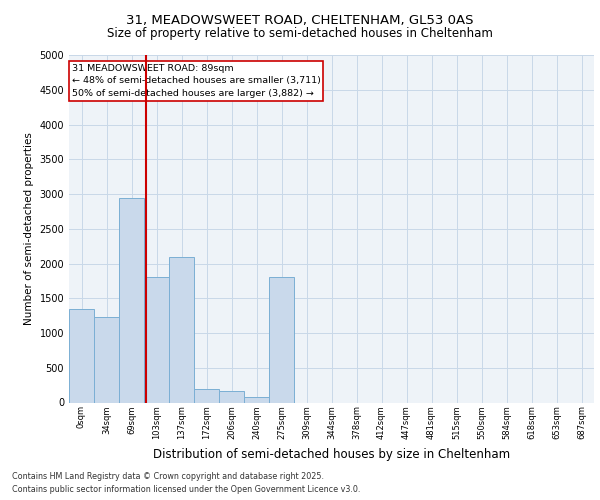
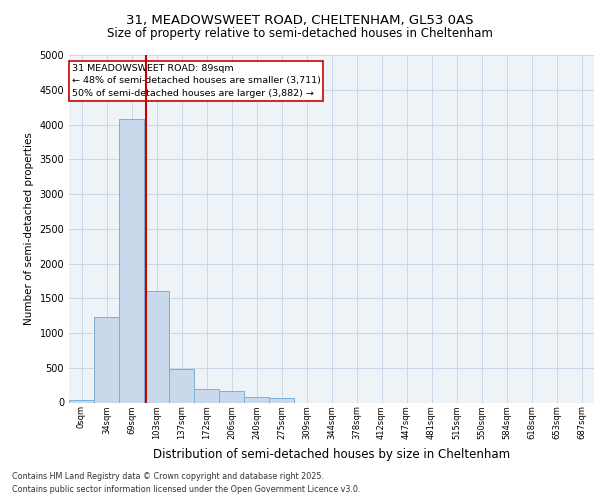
0sqm: 1340 -> 30
69sqm: 2940 -> 4080
103sqm: 1800 -> 1600
137sqm: 2100 -> 480
275sqm: 1800 -> 60
